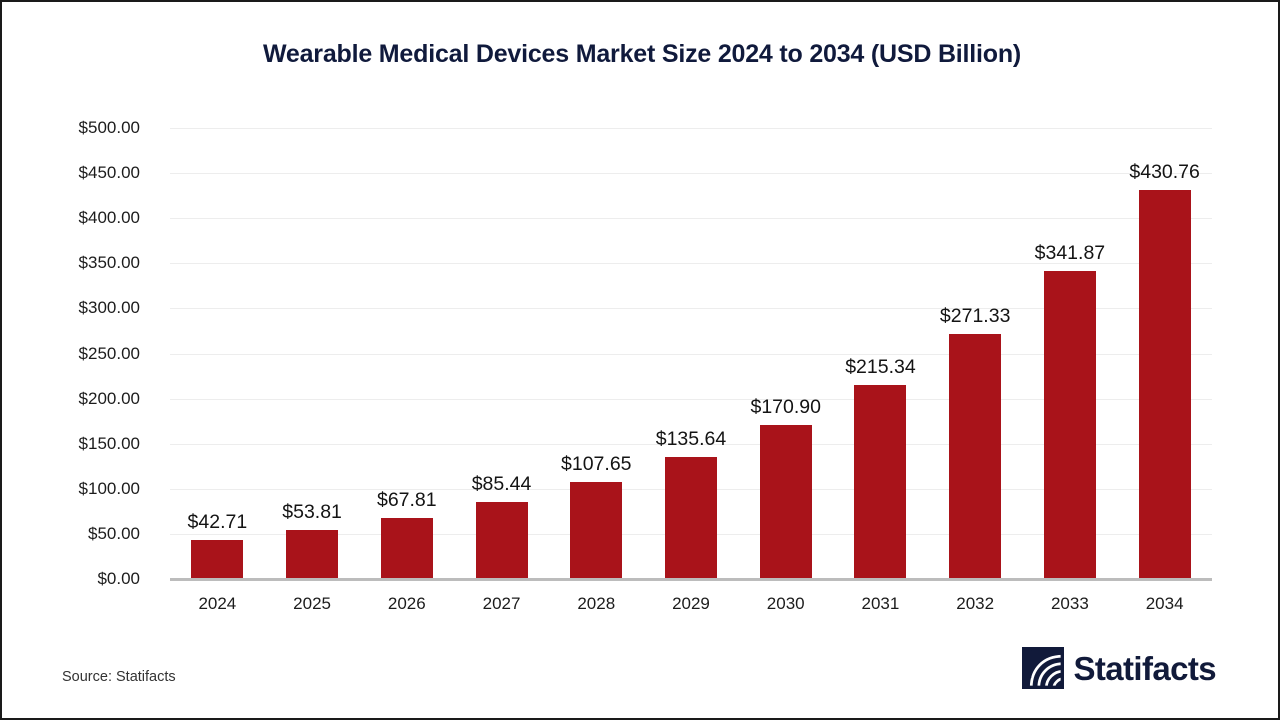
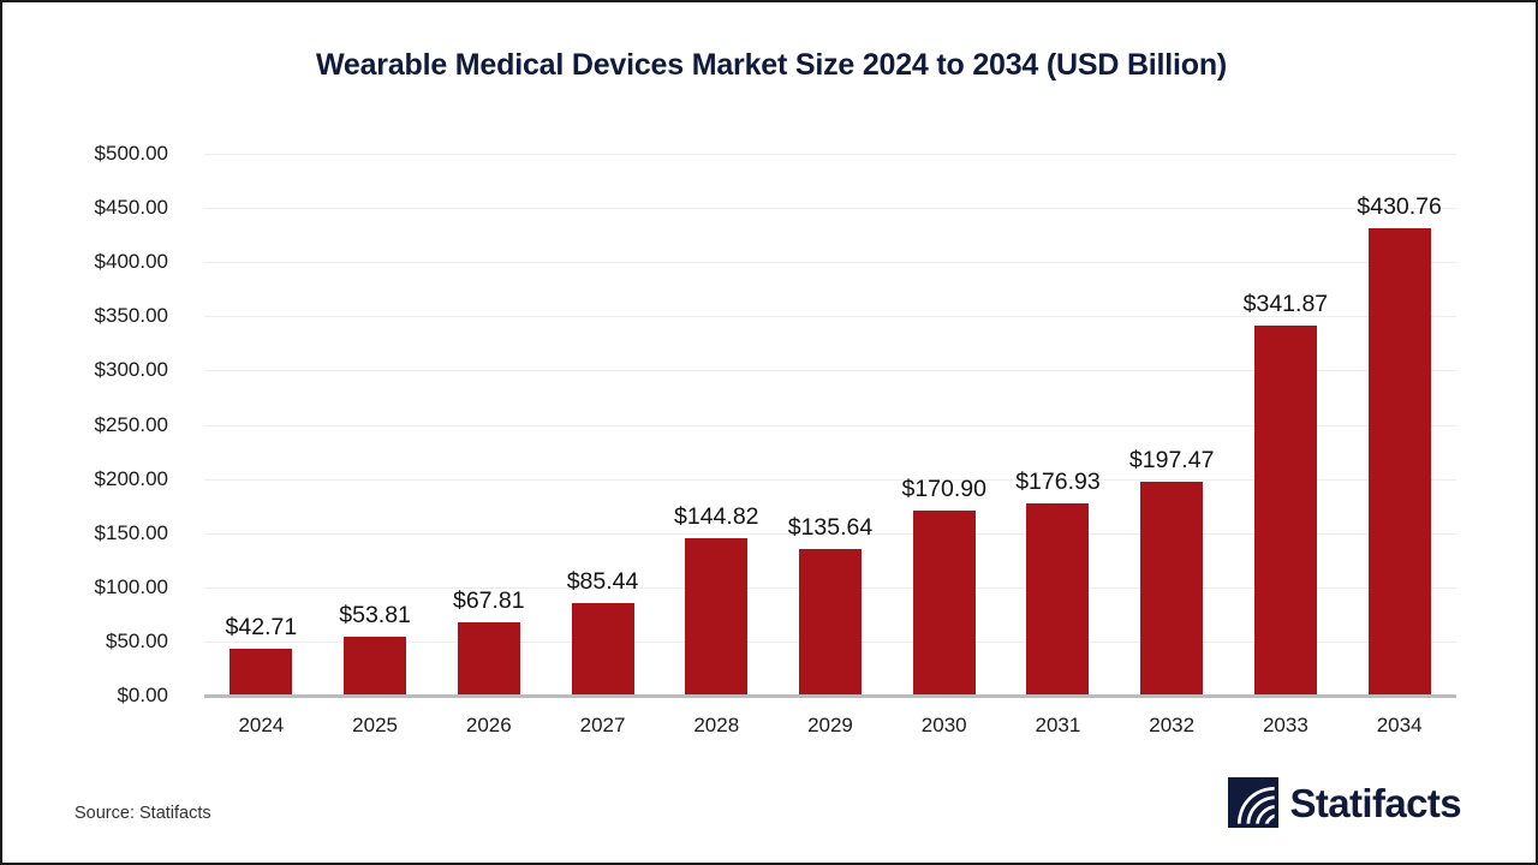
2028: $107.65 -> $144.82
2031: $215.34 -> $176.93
2032: $271.33 -> $197.47
